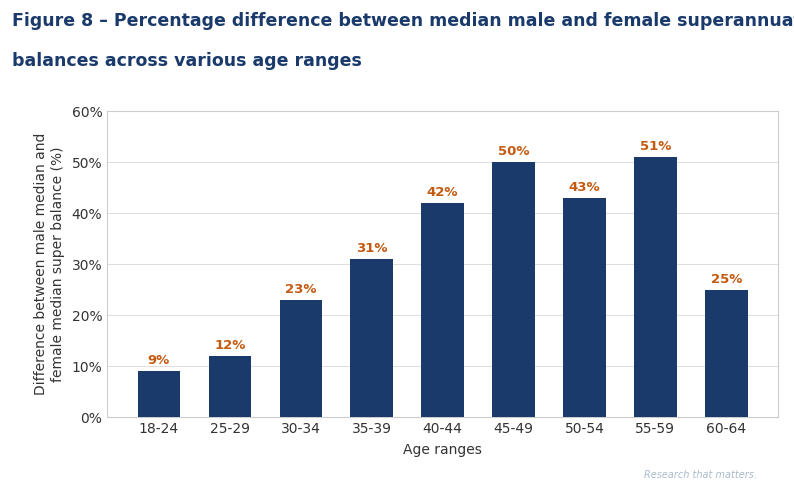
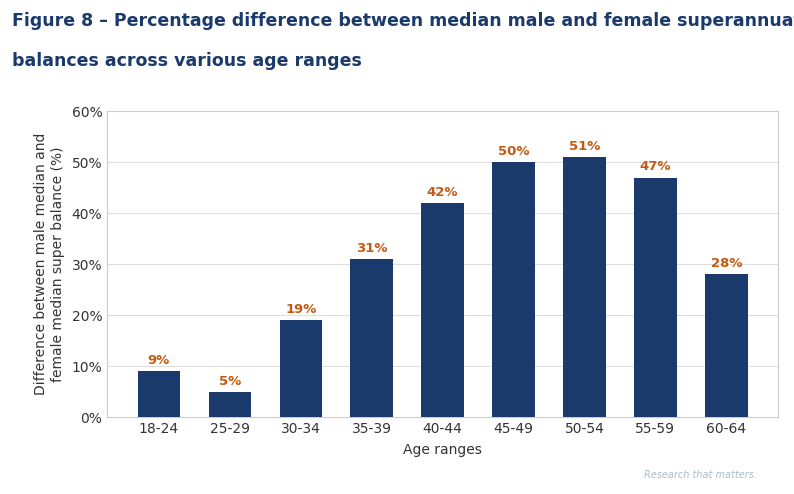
25-29: 12% -> 5%
30-34: 23% -> 19%
50-54: 43% -> 51%
55-59: 51% -> 47%
60-64: 25% -> 28%
